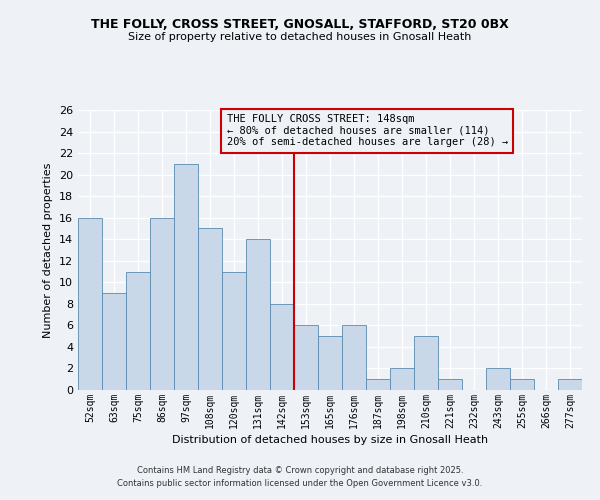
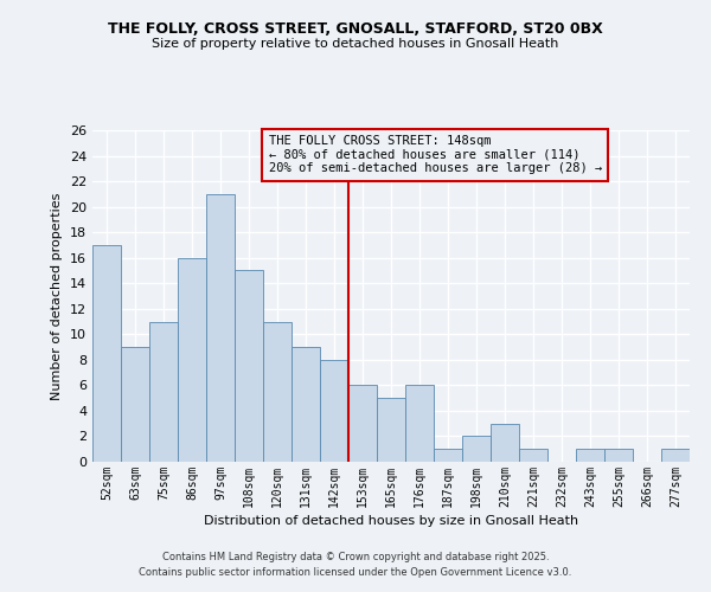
52sqm: 16 -> 17
131sqm: 14 -> 9
210sqm: 5 -> 3
243sqm: 2 -> 1
